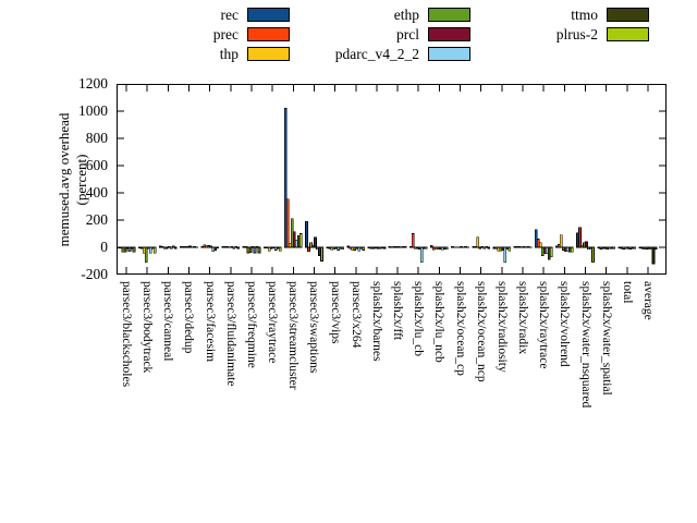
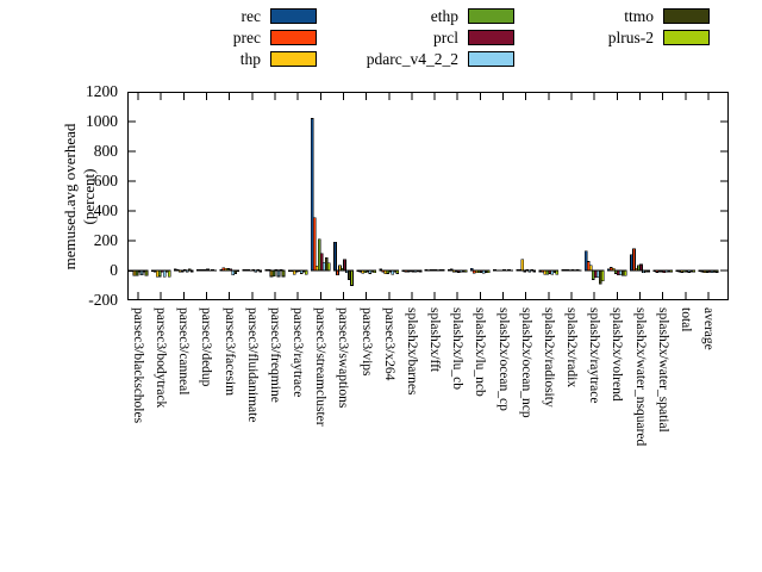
ethp/parsec3/bodytrack: -110 -> -40
plrus-2/parsec3/streamcluster: 100 -> 50
prec/splash2x/lu_cb: 100 -> 10
pdarc_v4_2_2/splash2x/lu_cb: -110 -> -10
pdarc_v4_2_2/splash2x/radiosity: -110 -> -20
thp/splash2x/volrend: 90 -> 20
plrus-2/splash2x/water_nsquared: -110 -> -10
ttmo/average: -120 -> -10
